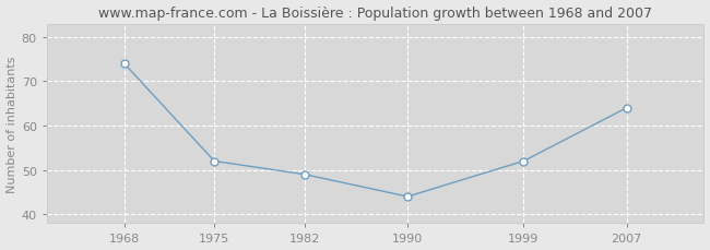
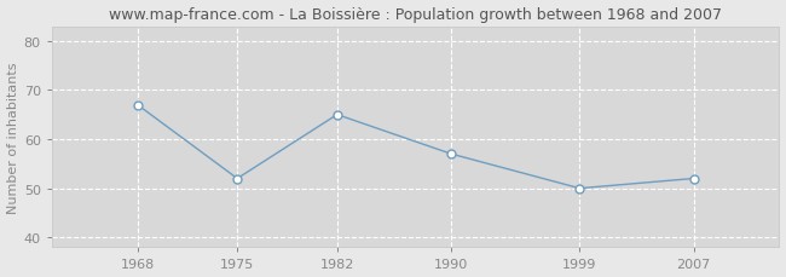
1968: 74 -> 67
1982: 49 -> 65
1990: 44 -> 57
1999: 52 -> 50
2007: 64 -> 52
